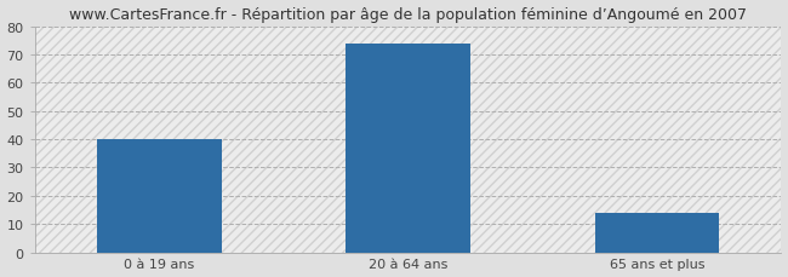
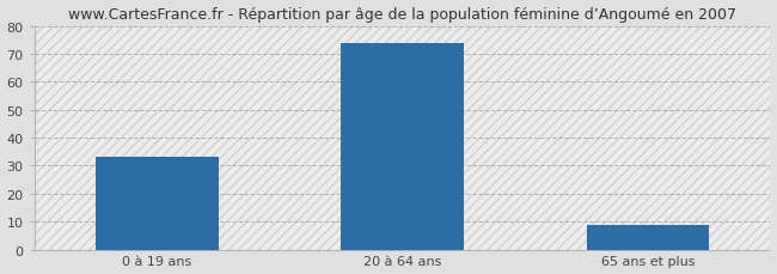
0 à 19 ans: 40 -> 33
65 ans et plus: 14 -> 9
